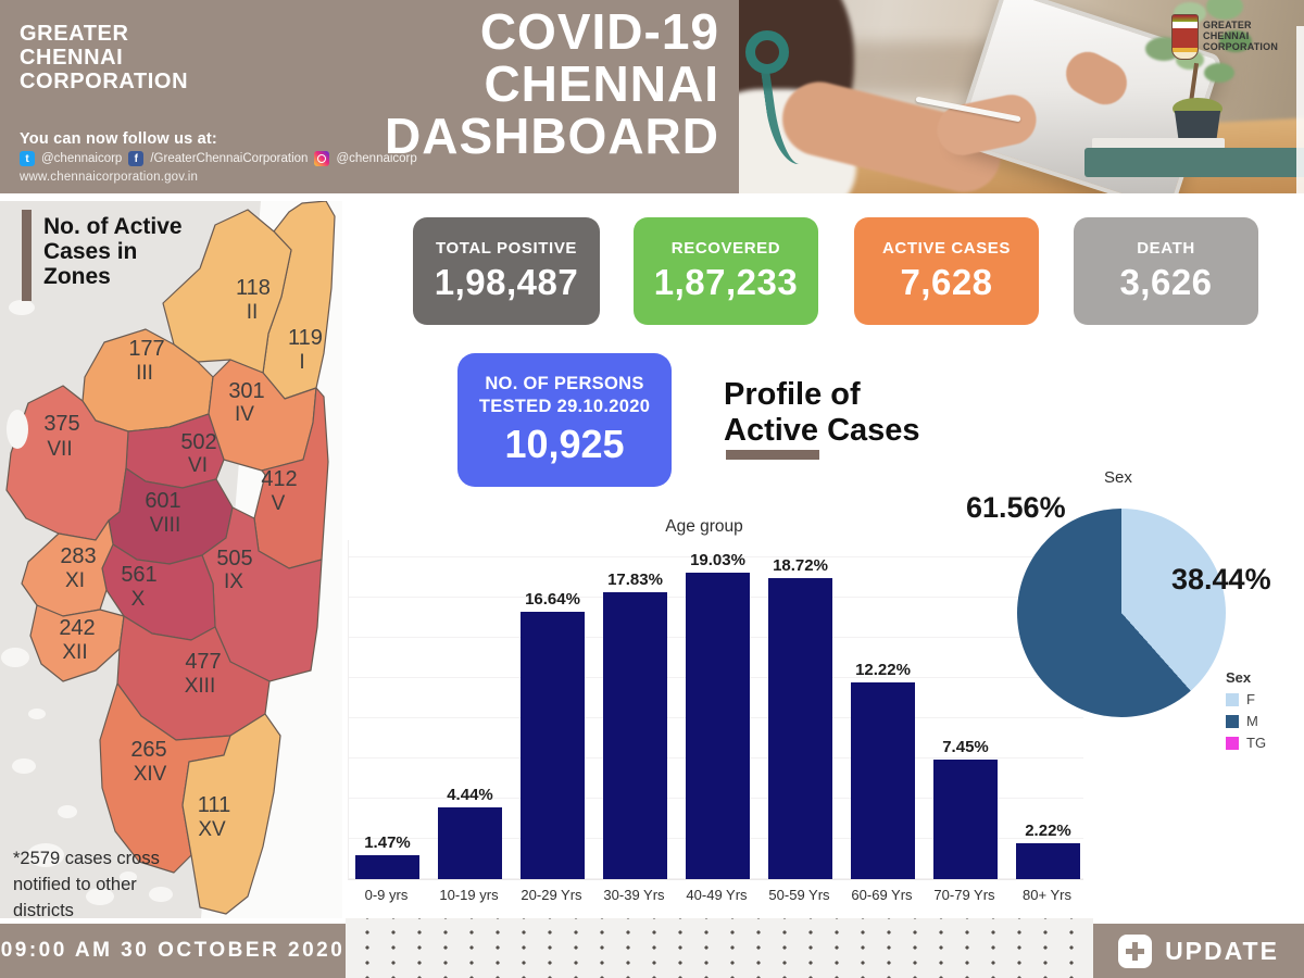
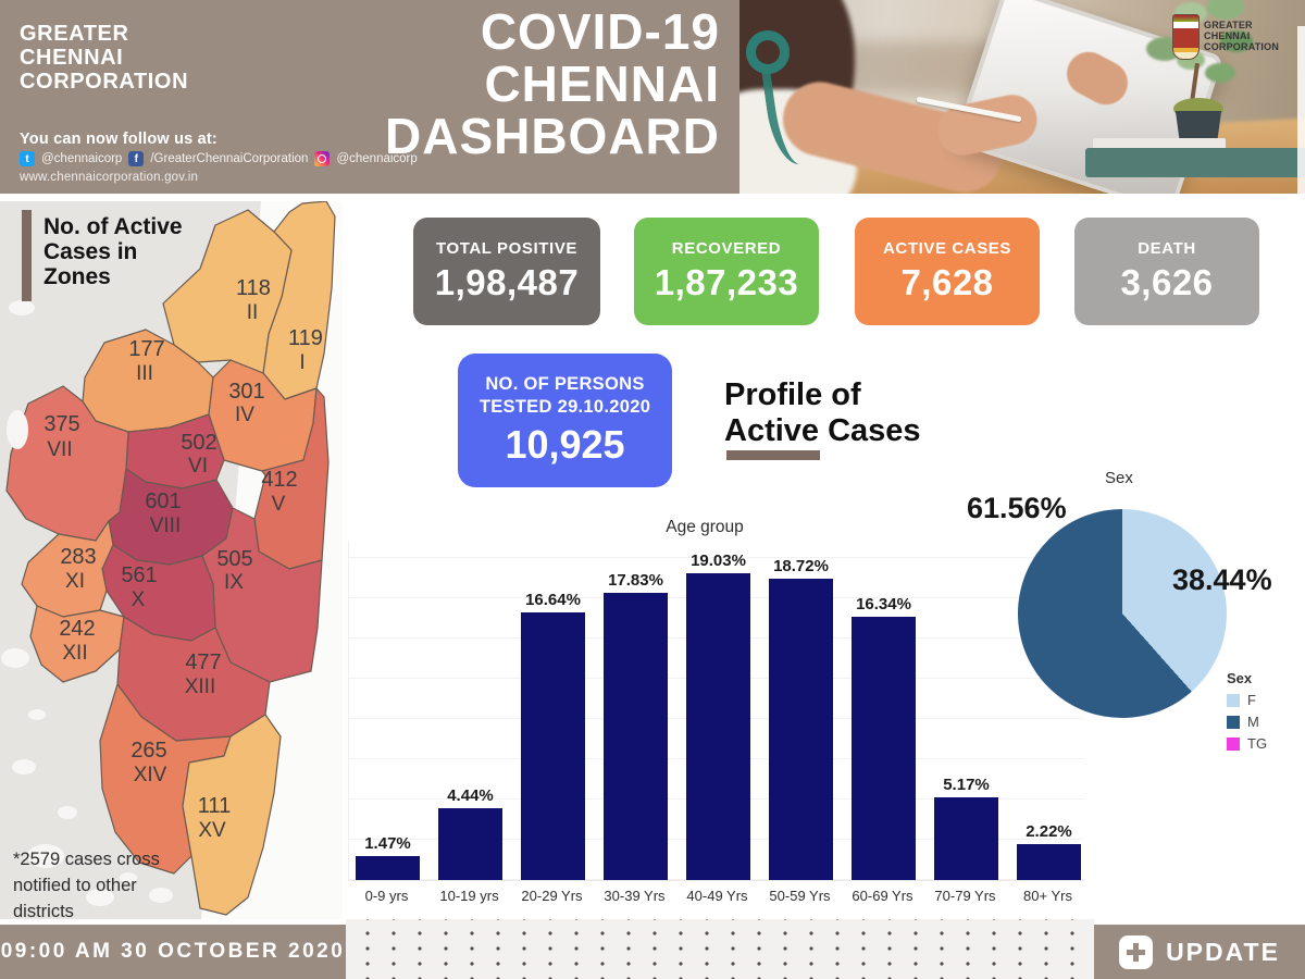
Age group/60-69 Yrs: 12.22% -> 16.34%
Age group/70-79 Yrs: 7.45% -> 5.17%
